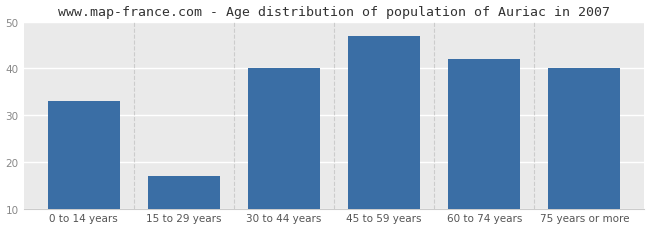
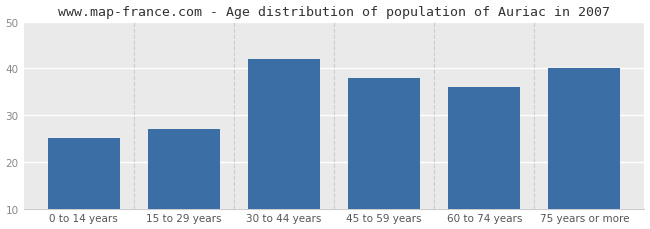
0 to 14 years: 33 -> 25
15 to 29 years: 17 -> 27
30 to 44 years: 40 -> 42
45 to 59 years: 47 -> 38
60 to 74 years: 42 -> 36
